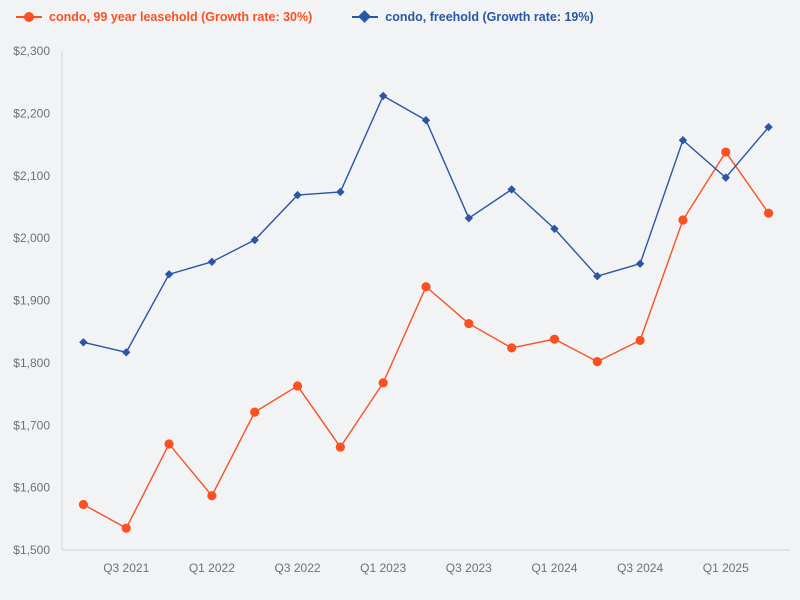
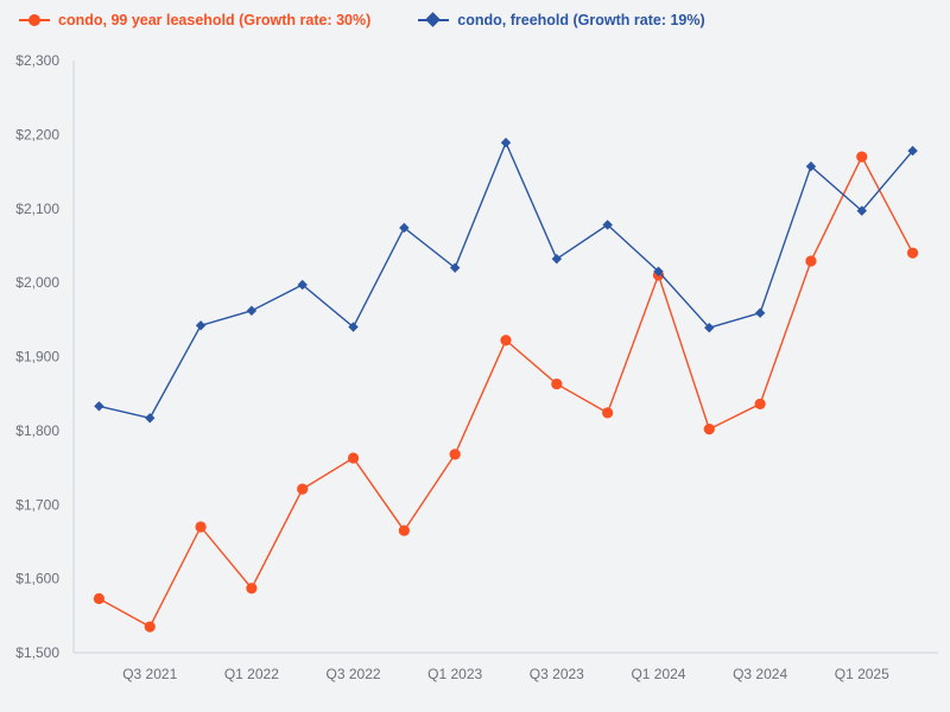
condo, freehold (Growth rate: 19%)/Q3 2022: $2070 -> $1940
condo, freehold (Growth rate: 19%)/Q1 2023: $2230 -> $2020
condo, 99 year leasehold (Growth rate: 30%)/Q1 2024: $1840 -> $2010
condo, 99 year leasehold (Growth rate: 30%)/Q1 2025: $2140 -> $2170
